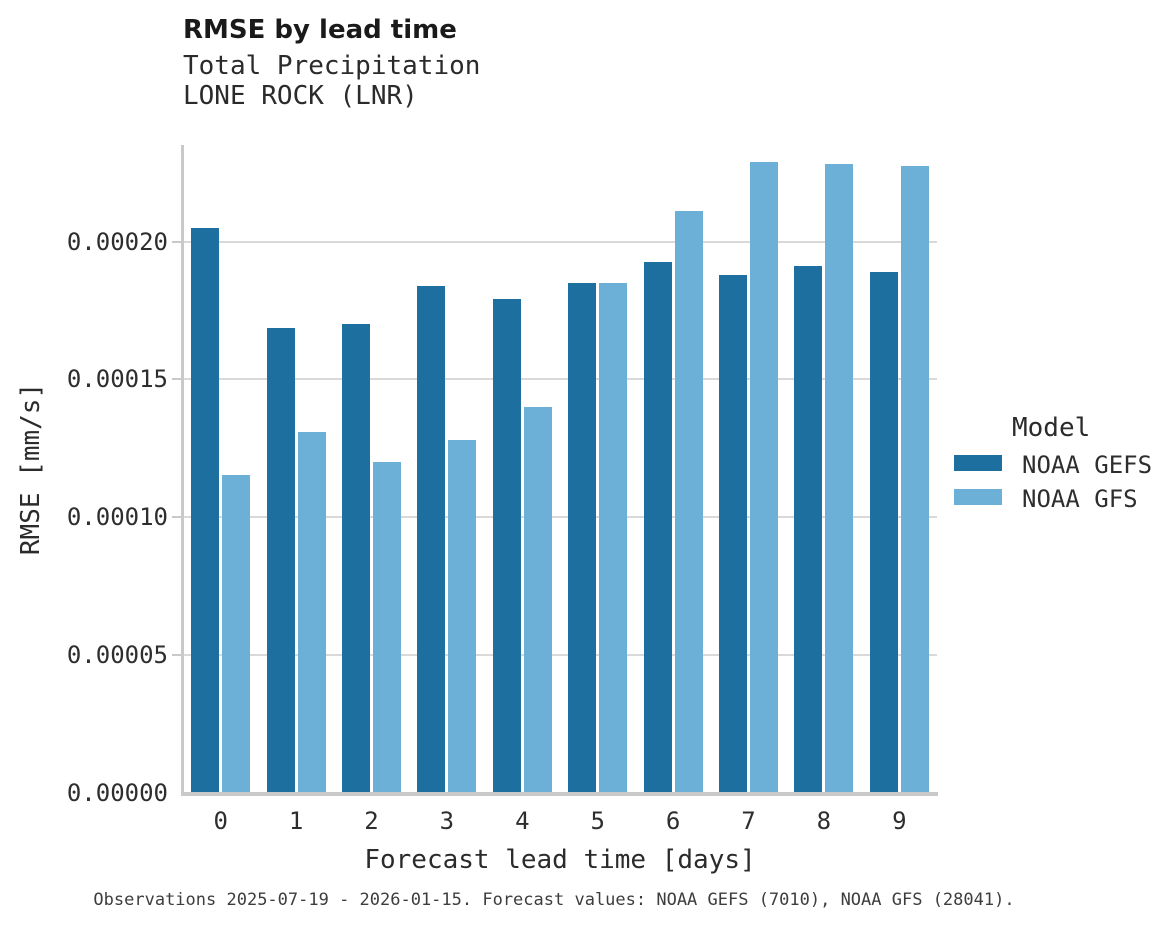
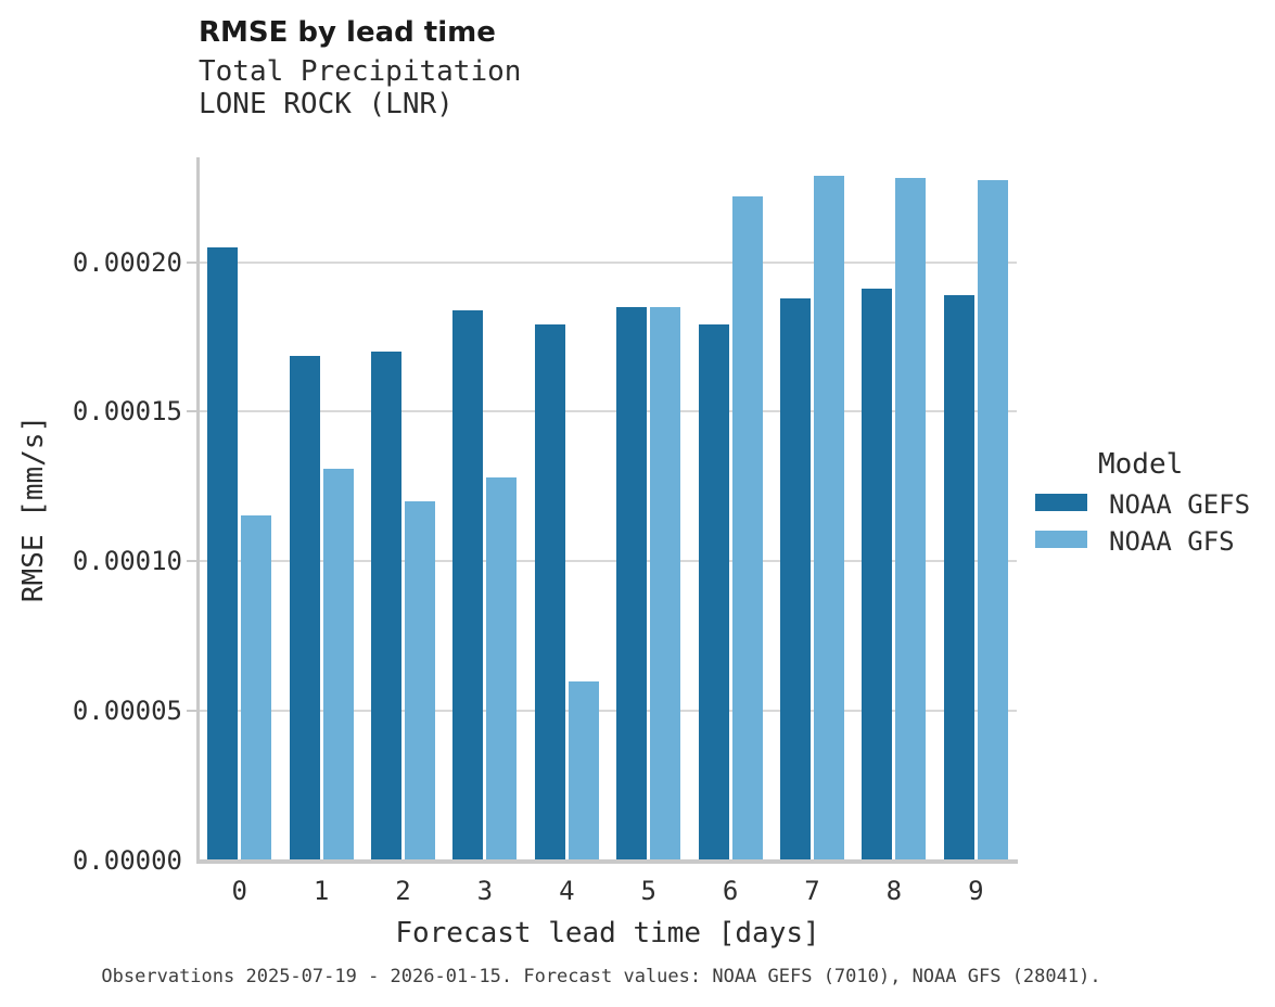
NOAA GFS/4: 0.000140 -> 0.000060
NOAA GEFS/6: 0.000192 -> 0.000179
NOAA GFS/6: 0.000211 -> 0.000222
